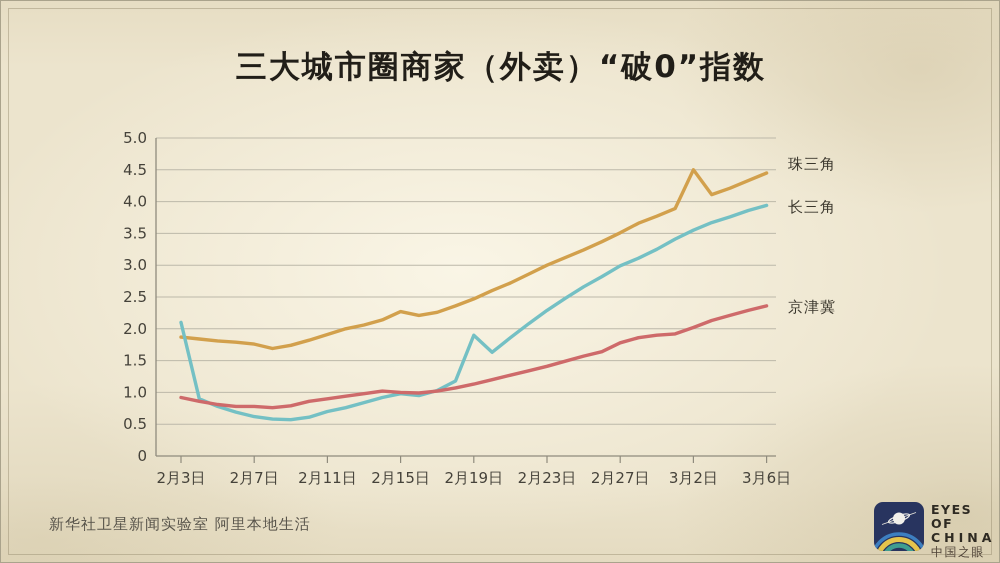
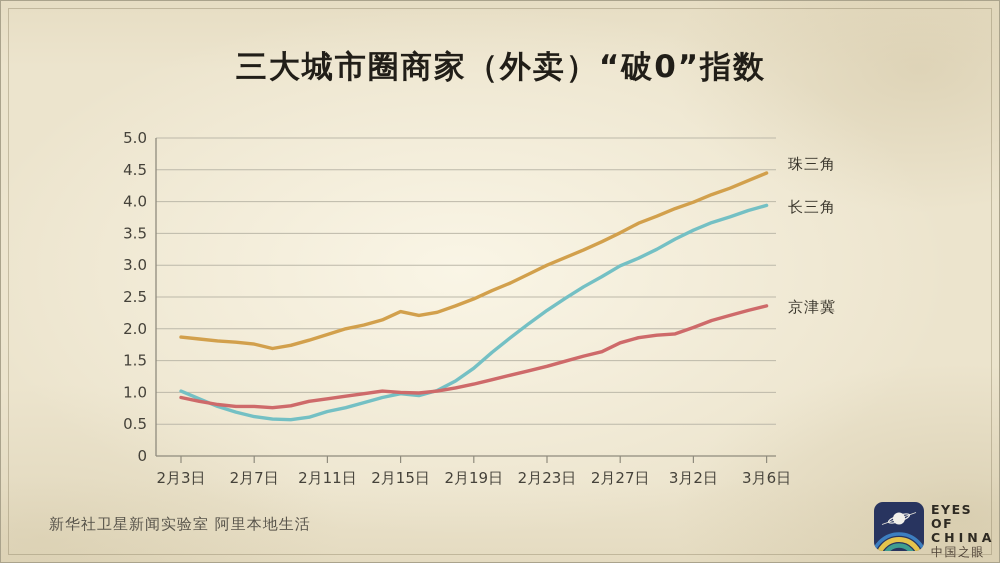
长三角/2月3日: 2.1 -> 1.0
长三角/2月19日: 1.9 -> 1.4
珠三角/3月2日: 4.5 -> 4.0
